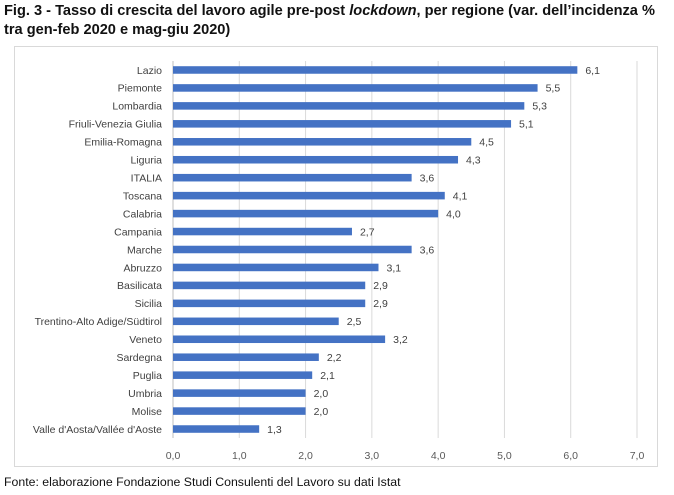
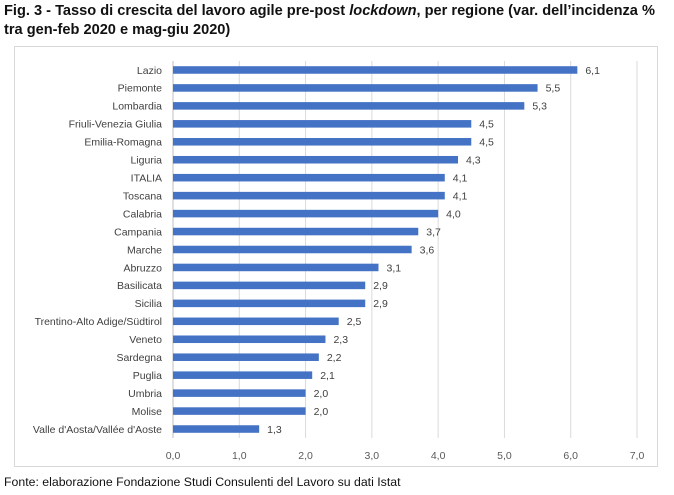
Friuli-Venezia Giulia: 5,1 -> 4,5
ITALIA: 3,6 -> 4,1
Campania: 2,7 -> 3,7
Veneto: 3,2 -> 2,3
